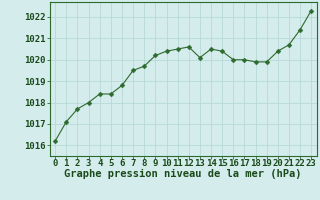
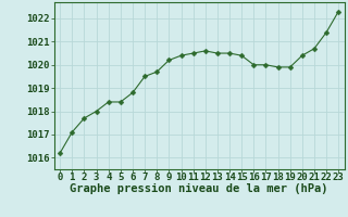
13: 1020.1 -> 1020.5
